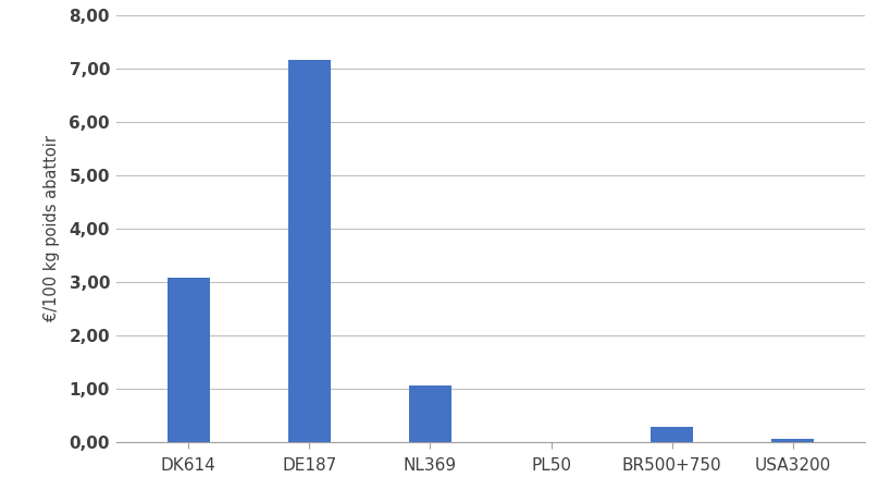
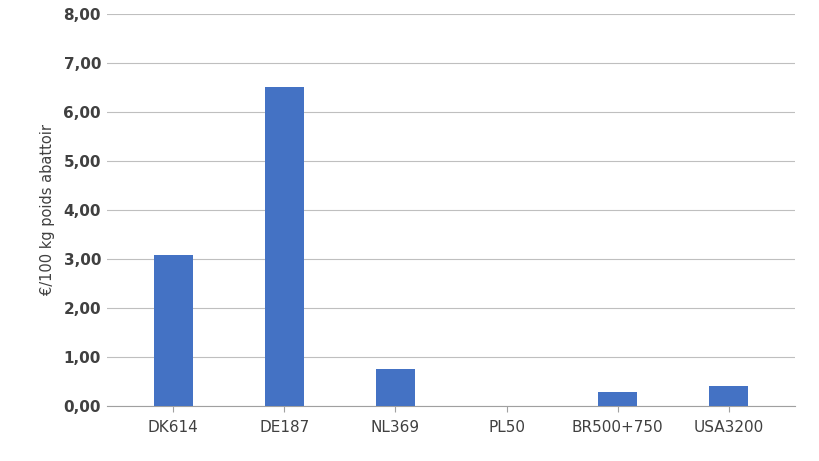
DE187: 7,16 -> 6,50
NL369: 1,05 -> 0,75
USA3200: 0,06 -> 0,40
